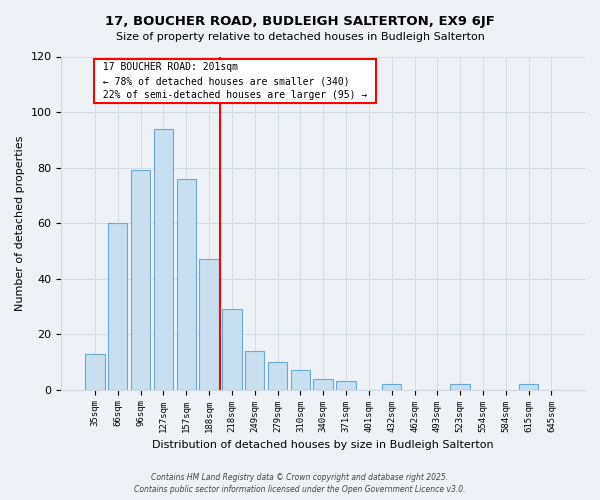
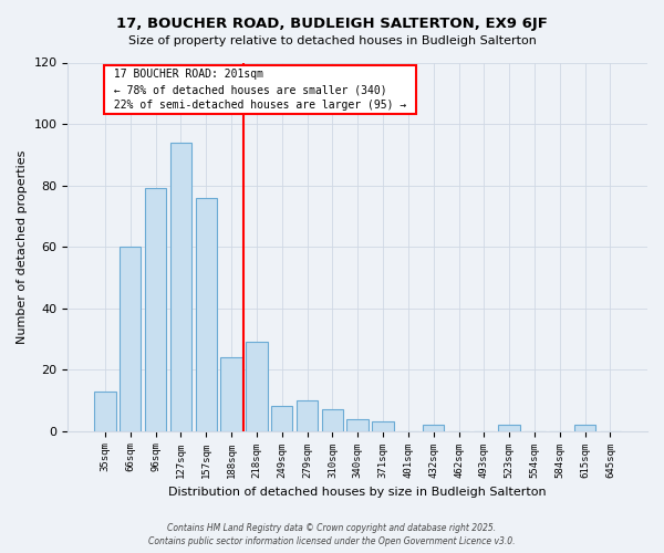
188sqm: 47 -> 24
249sqm: 14 -> 8
